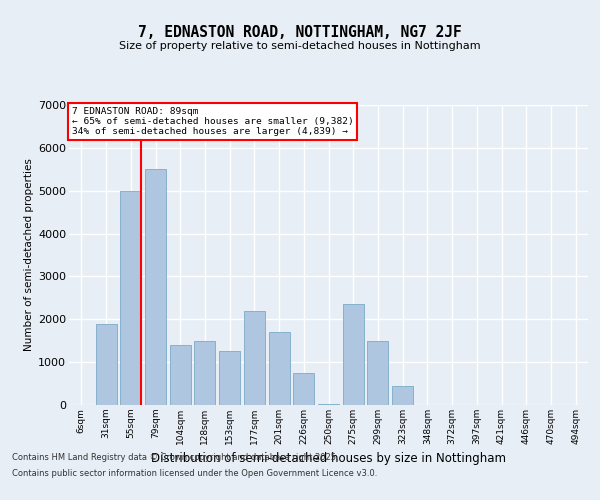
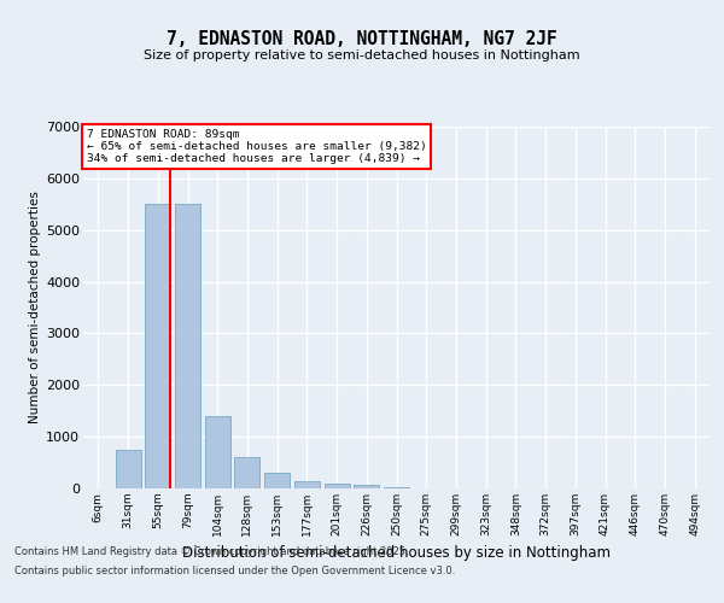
31sqm: 1900 -> 750
55sqm: 5000 -> 5500
128sqm: 1500 -> 600
153sqm: 1250 -> 300
177sqm: 2200 -> 150
201sqm: 1700 -> 100
226sqm: 750 -> 60
275sqm: 2350 -> 0
299sqm: 1500 -> 0
323sqm: 450 -> 0
